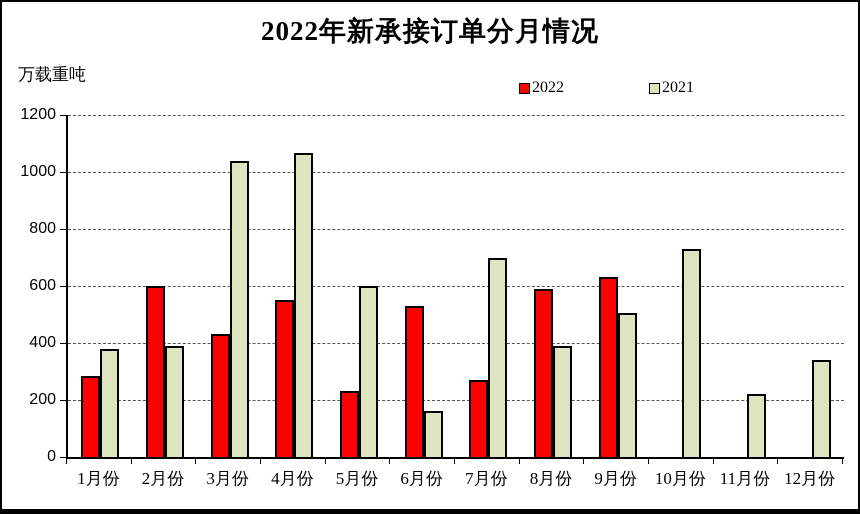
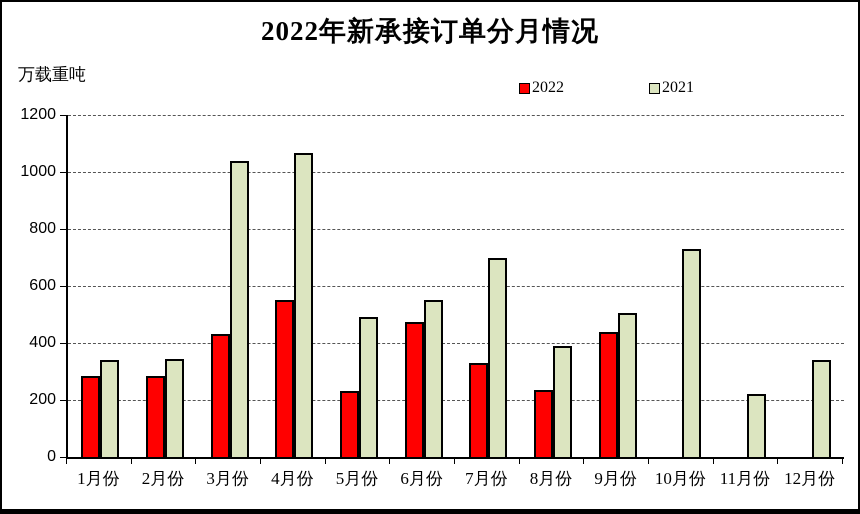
2021/1月份: 380 -> 340
2022/2月份: 600 -> 280
2021/2月份: 390 -> 340
2021/5月份: 600 -> 490
2022/6月份: 530 -> 480
2021/6月份: 160 -> 550
2022/7月份: 270 -> 330
2022/8月份: 590 -> 240
2022/9月份: 630 -> 440
